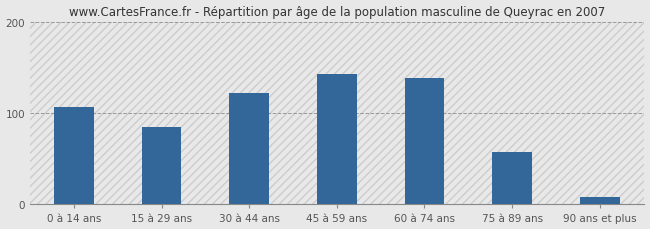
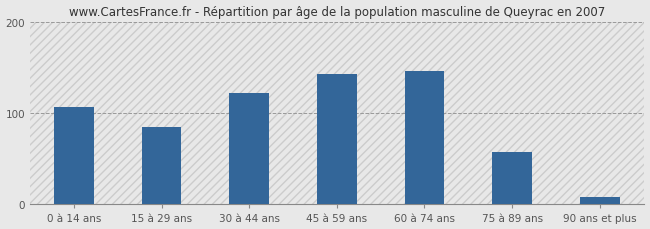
60 à 74 ans: 138 -> 146
